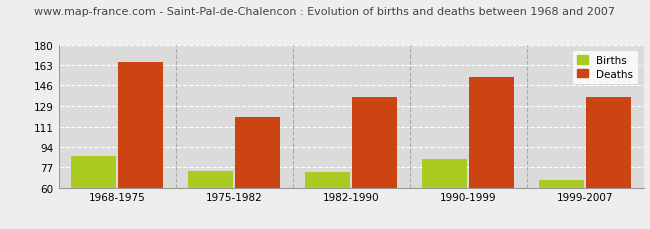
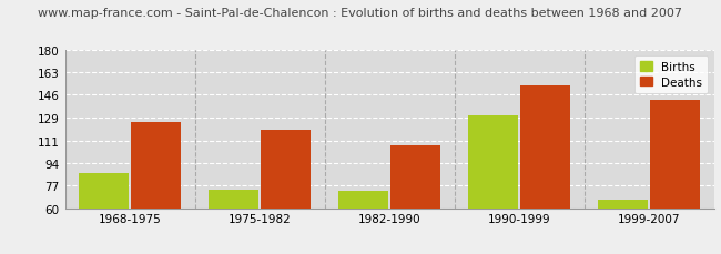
Deaths/1968-1975: 166 -> 125
Deaths/1982-1990: 136 -> 108
Births/1990-1999: 84 -> 130
Deaths/1999-2007: 136 -> 142
